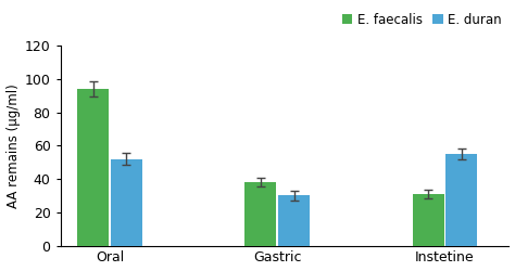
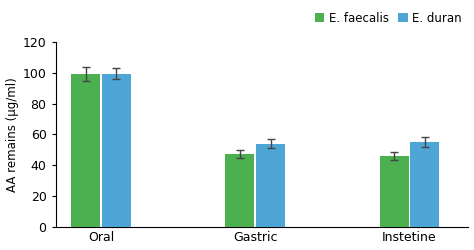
E. faecalis/Oral: 94 -> 99
E. duran/Oral: 52 -> 100
E. faecalis/Gastric: 38 -> 47
E. duran/Gastric: 30 -> 54
E. faecalis/Instetine: 31 -> 46
